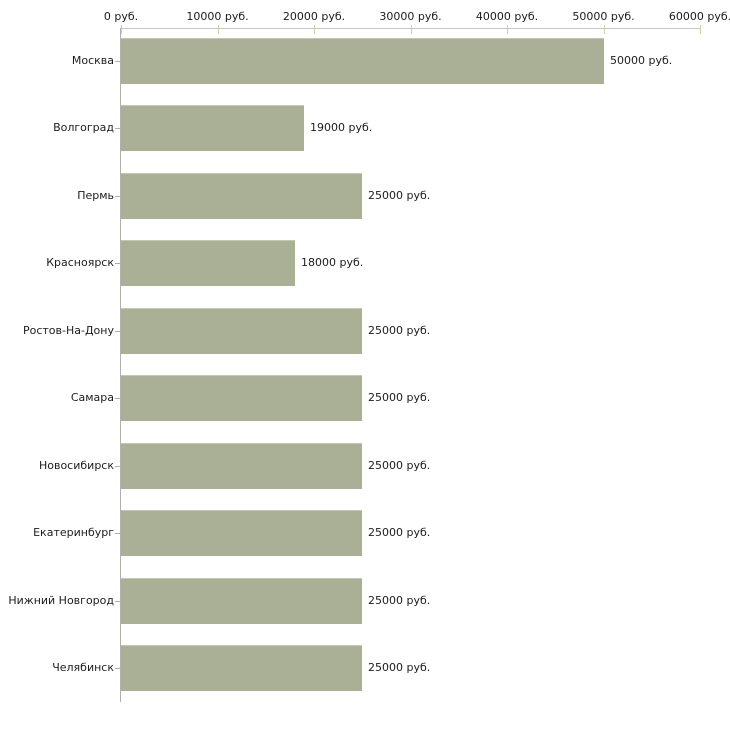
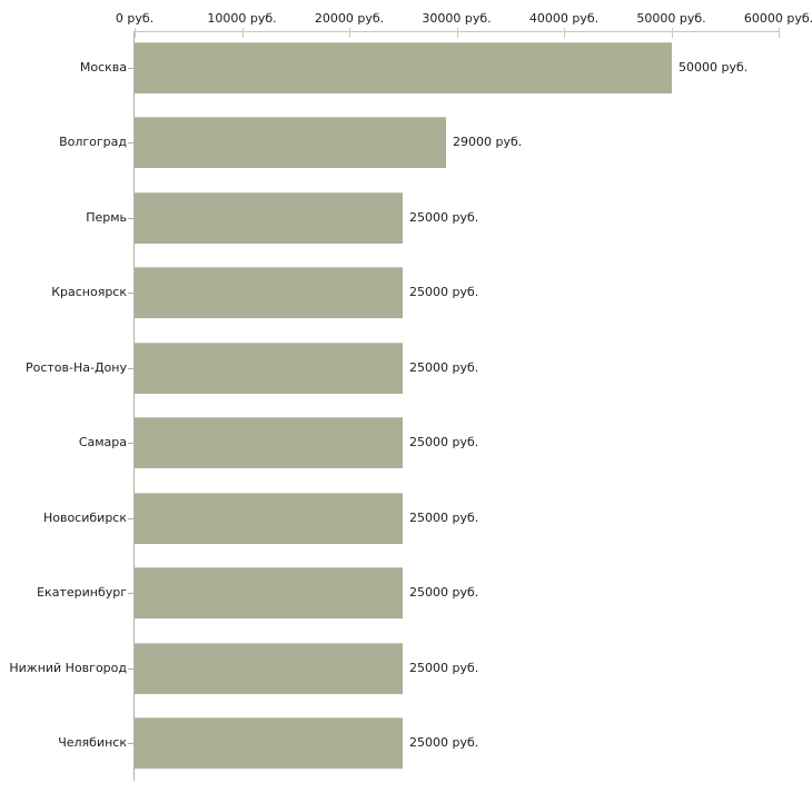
Волгоград: 19000 -> 29000
Красноярск: 18000 -> 25000
